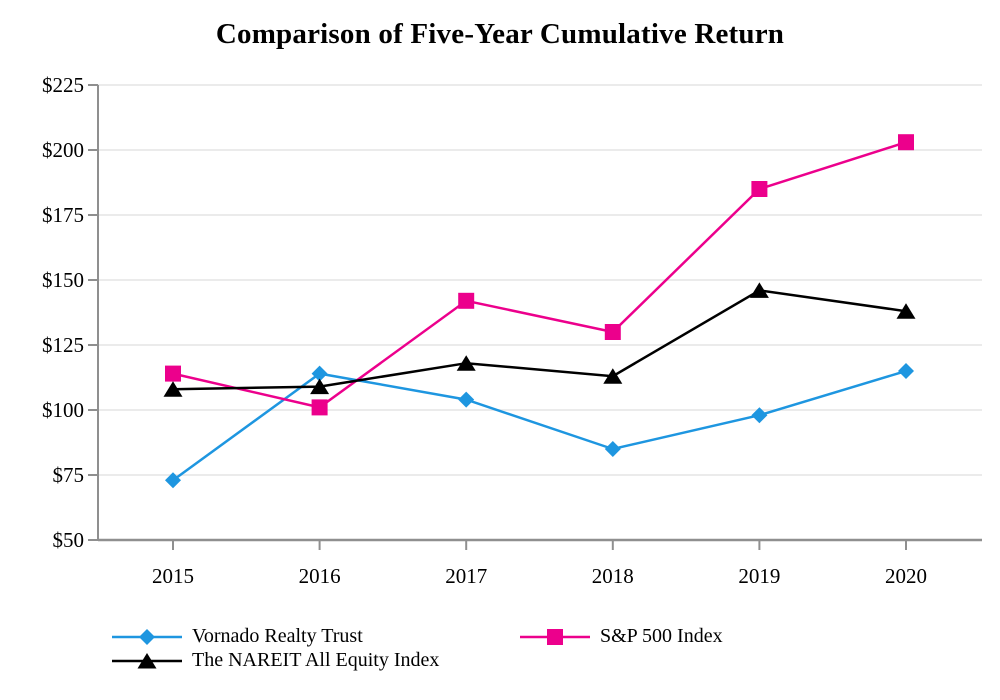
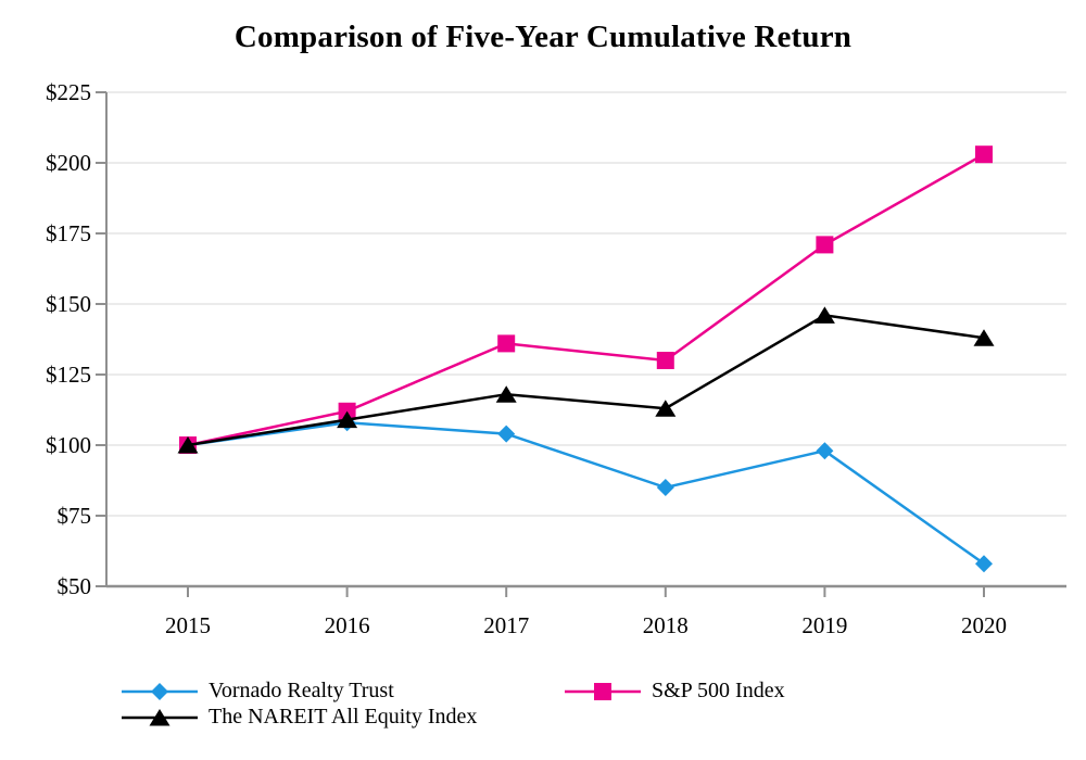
Vornado Realty Trust/2015: $73 -> $100
S&P 500 Index/2015: $114 -> $100
The NAREIT All Equity Index/2015: $108 -> $100
Vornado Realty Trust/2016: $114 -> $108
S&P 500 Index/2016: $101 -> $112
S&P 500 Index/2017: $142 -> $136
S&P 500 Index/2019: $185 -> $171
Vornado Realty Trust/2020: $115 -> $58
